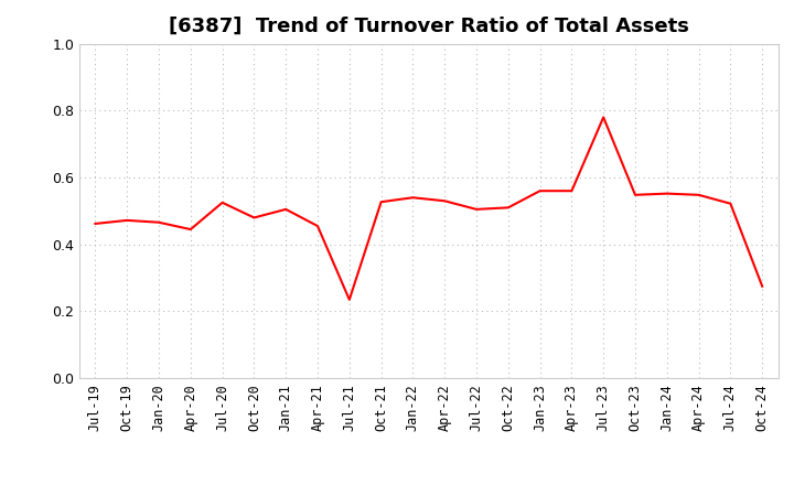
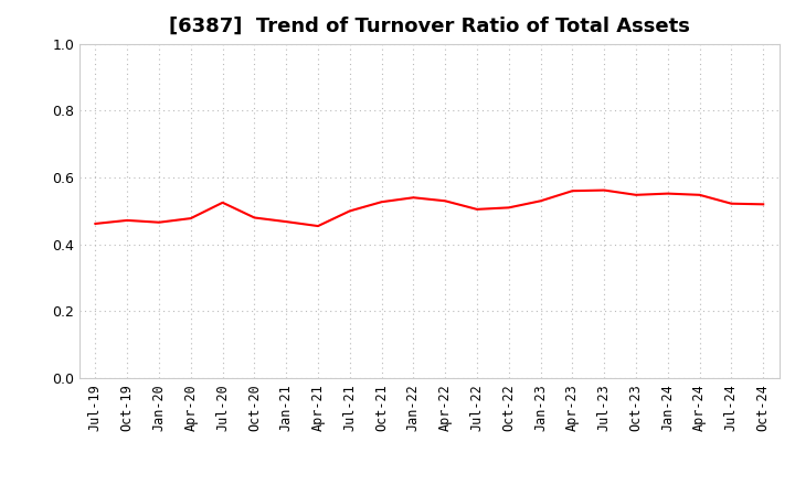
Apr-20: 0.445 -> 0.478
Jan-21: 0.505 -> 0.468
Jul-21: 0.235 -> 0.500
Jan-23: 0.560 -> 0.530
Jul-23: 0.780 -> 0.562
Oct-24: 0.275 -> 0.520
